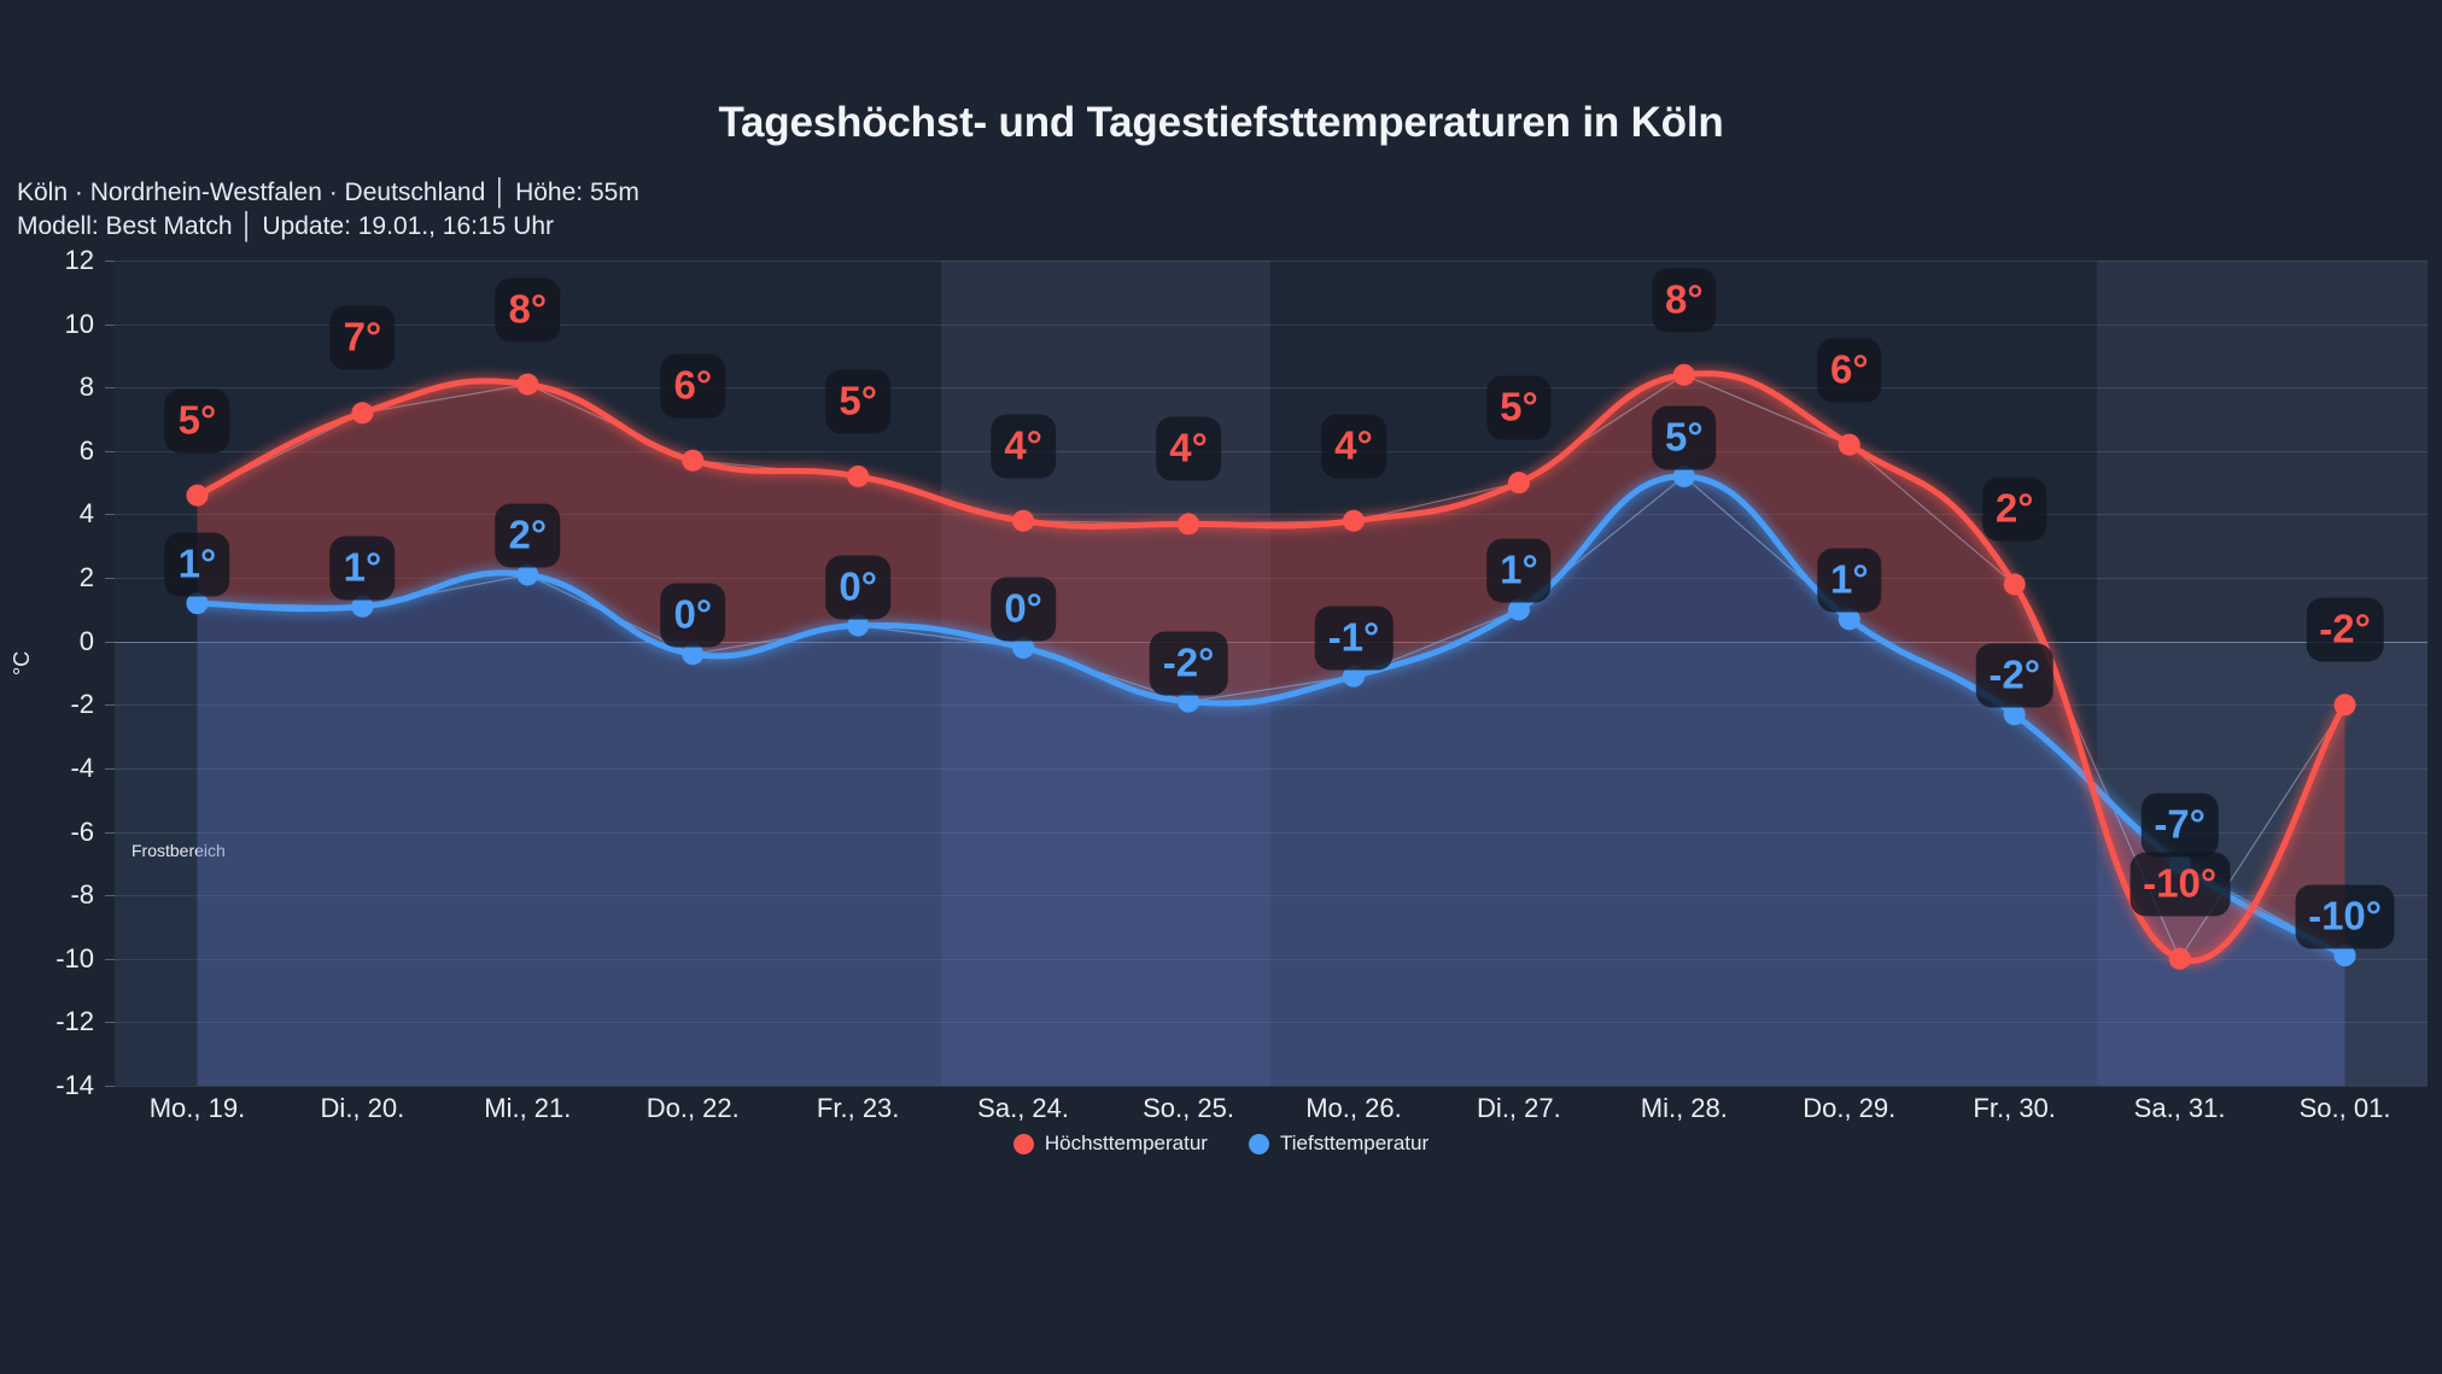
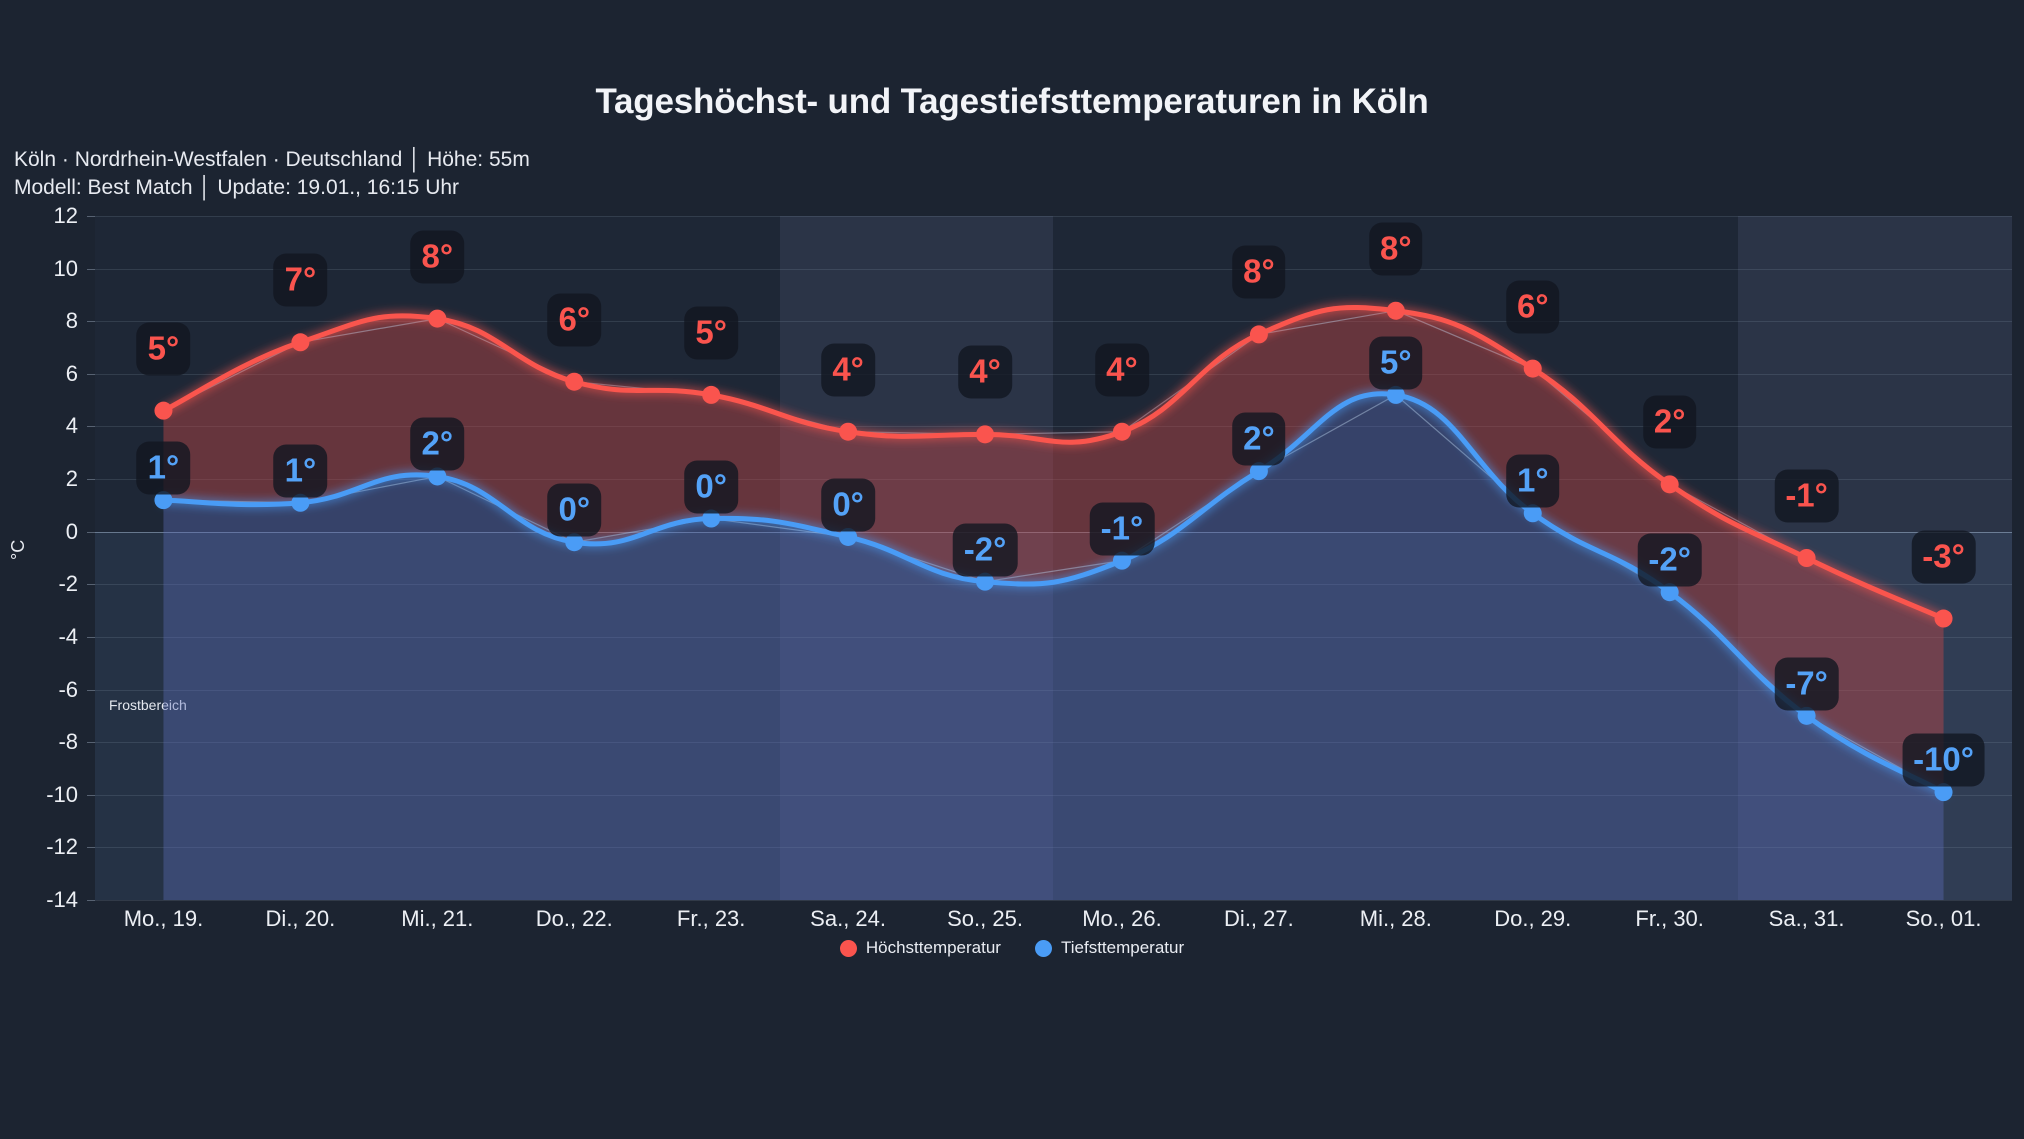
Höchsttemperatur/Di., 27.: 5° -> 8°
Tiefsttemperatur/Di., 27.: 1° -> 2°
Höchsttemperatur/Sa., 31.: -10° -> -1°
Höchsttemperatur/So., 01.: -2° -> -3°
